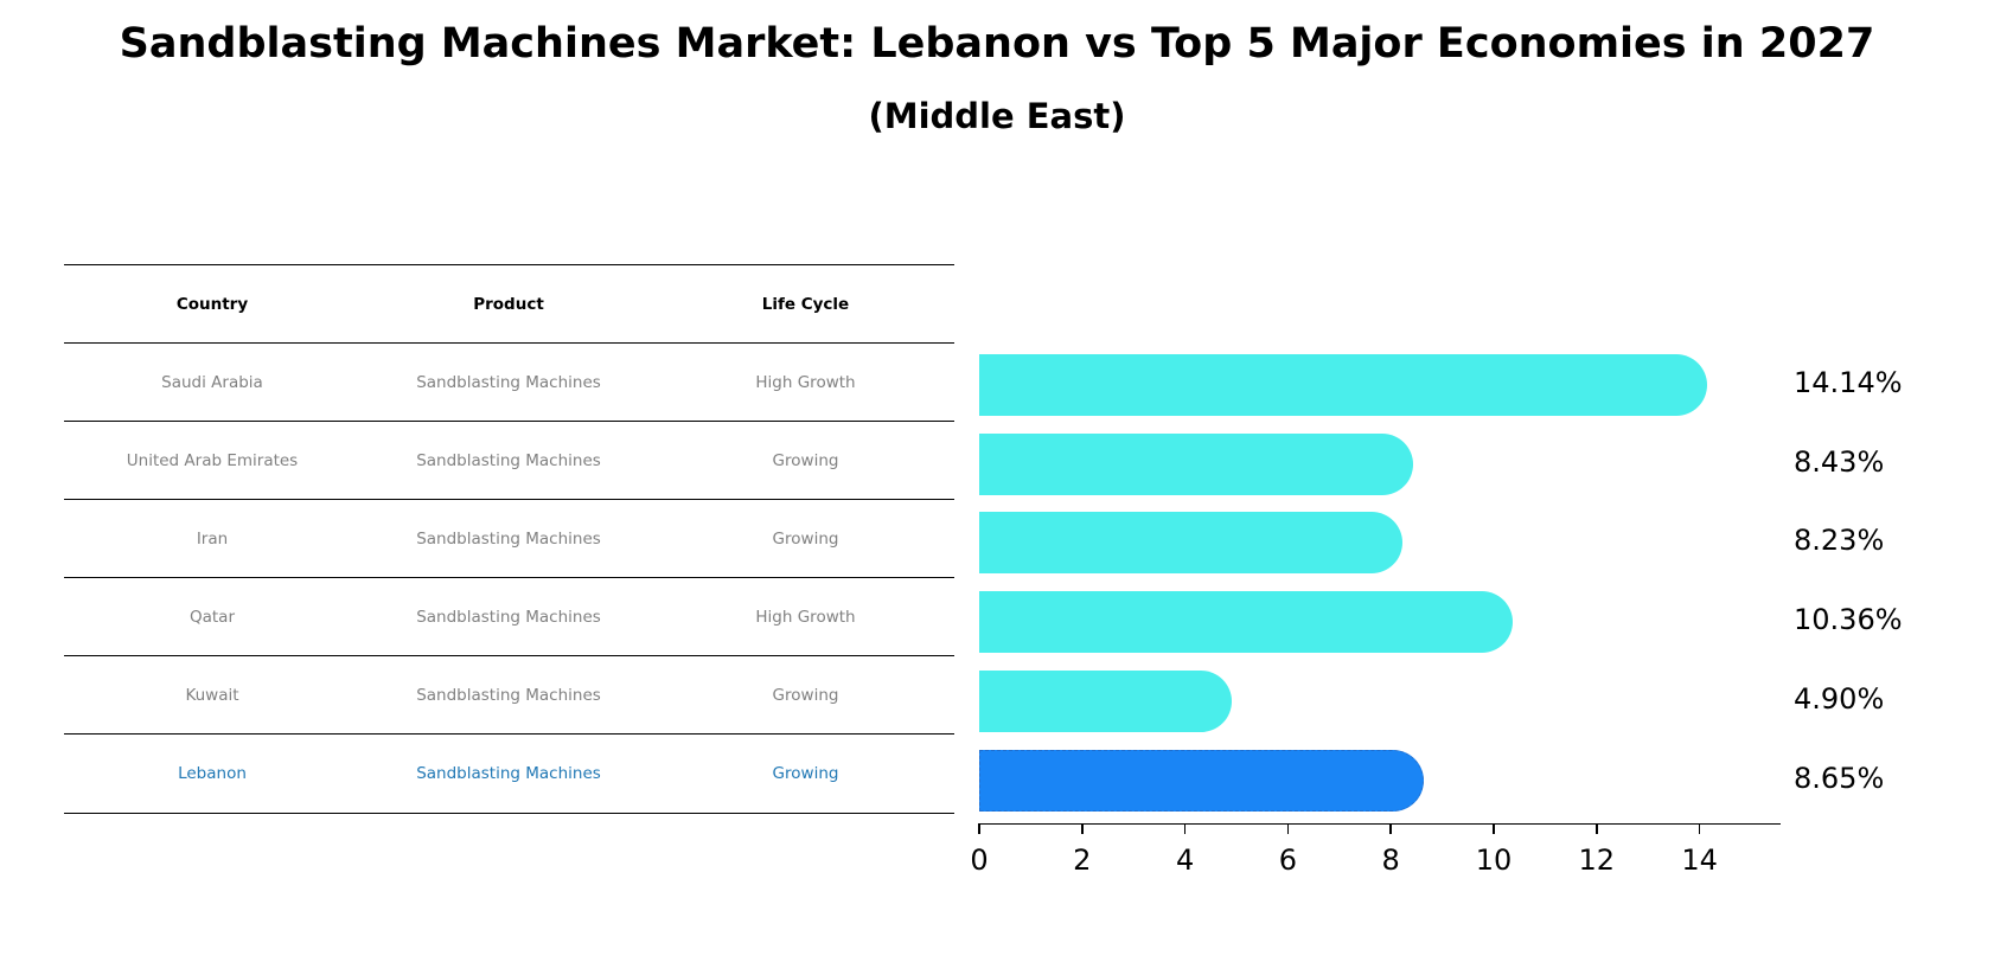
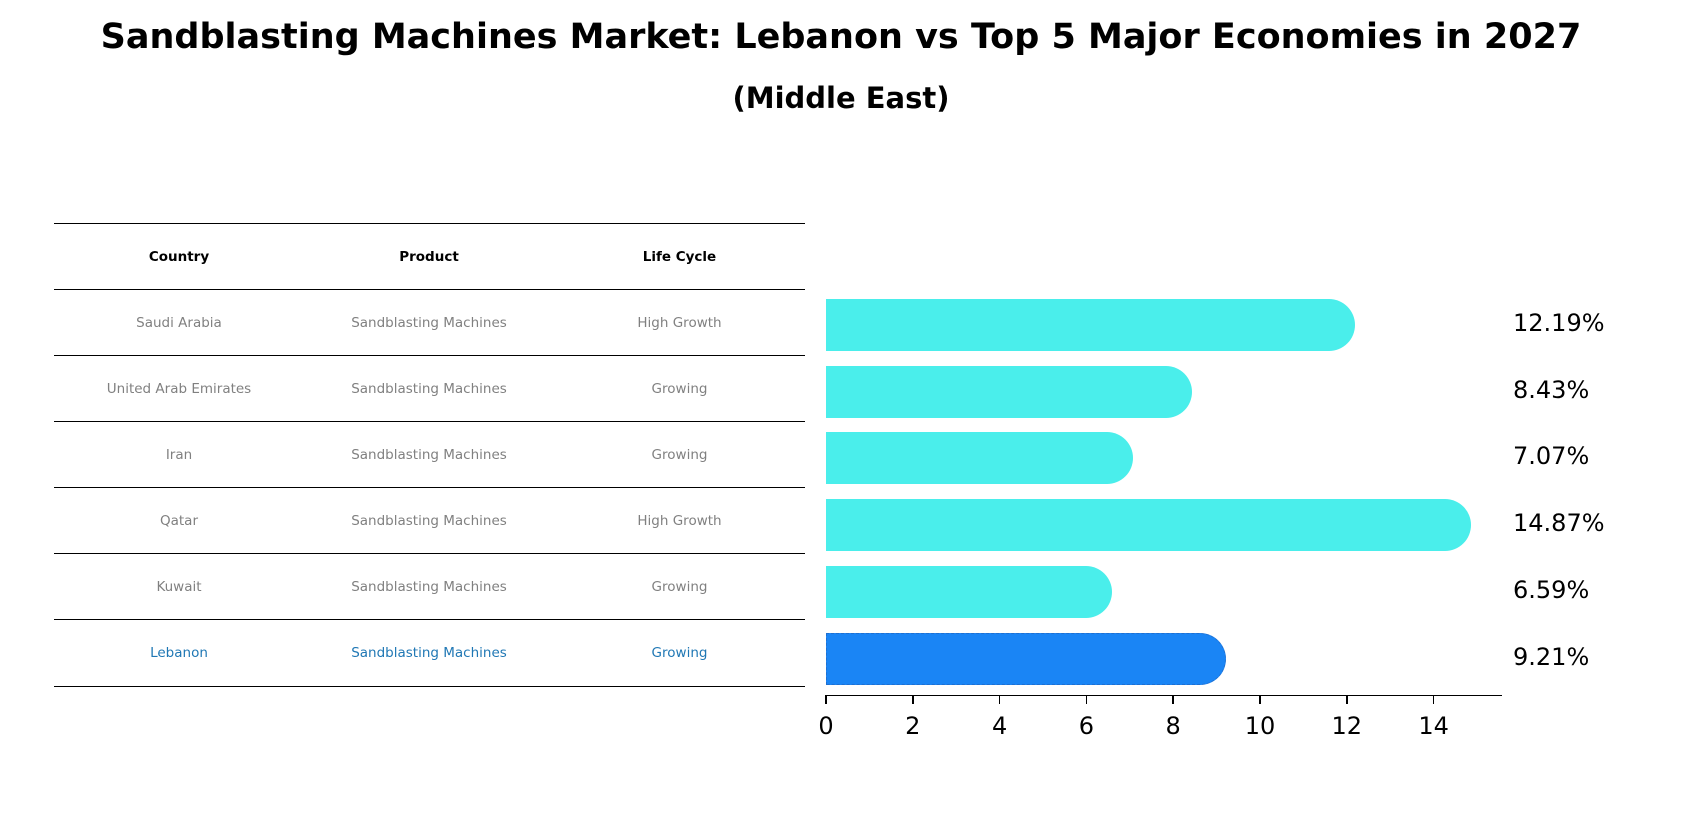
Saudi Arabia: 14.14% -> 12.19%
Iran: 8.23% -> 7.07%
Qatar: 10.36% -> 14.87%
Kuwait: 4.90% -> 6.59%
Lebanon: 8.65% -> 9.21%
